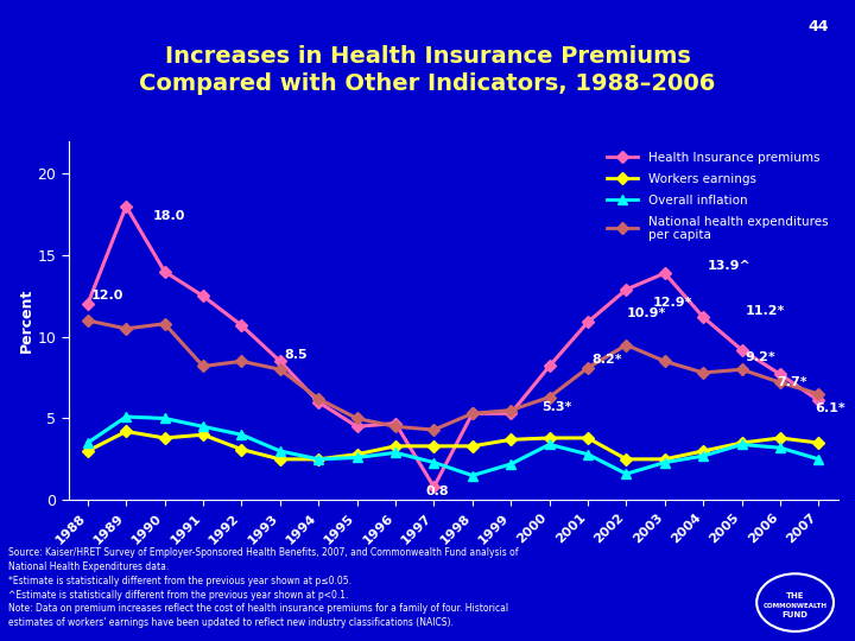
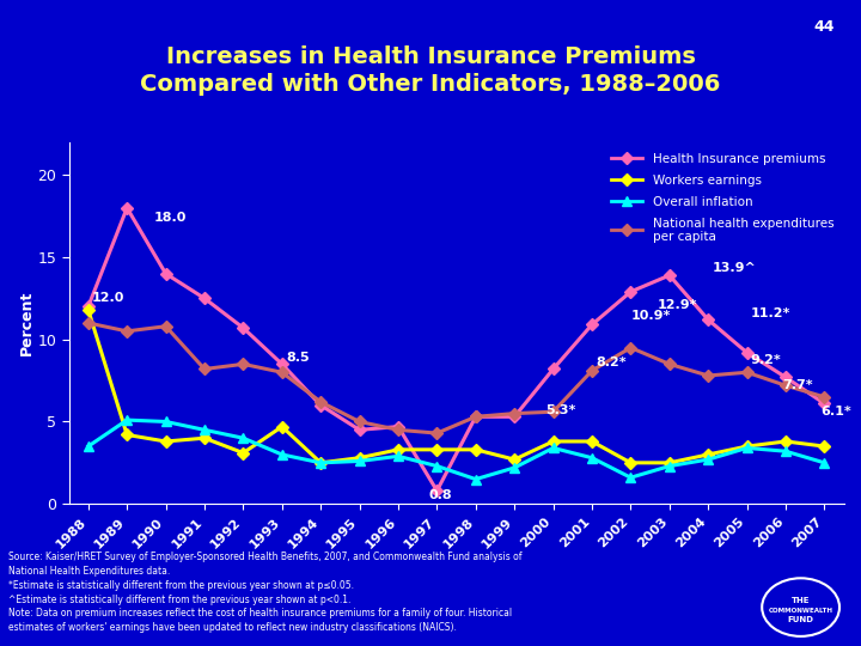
Workers earnings/1988: 3.0 -> 11.8
Workers earnings/1993: 2.5 -> 4.7
Workers earnings/1999: 3.7 -> 2.7
National health expenditures per capita/2000: 6.3 -> 5.6
